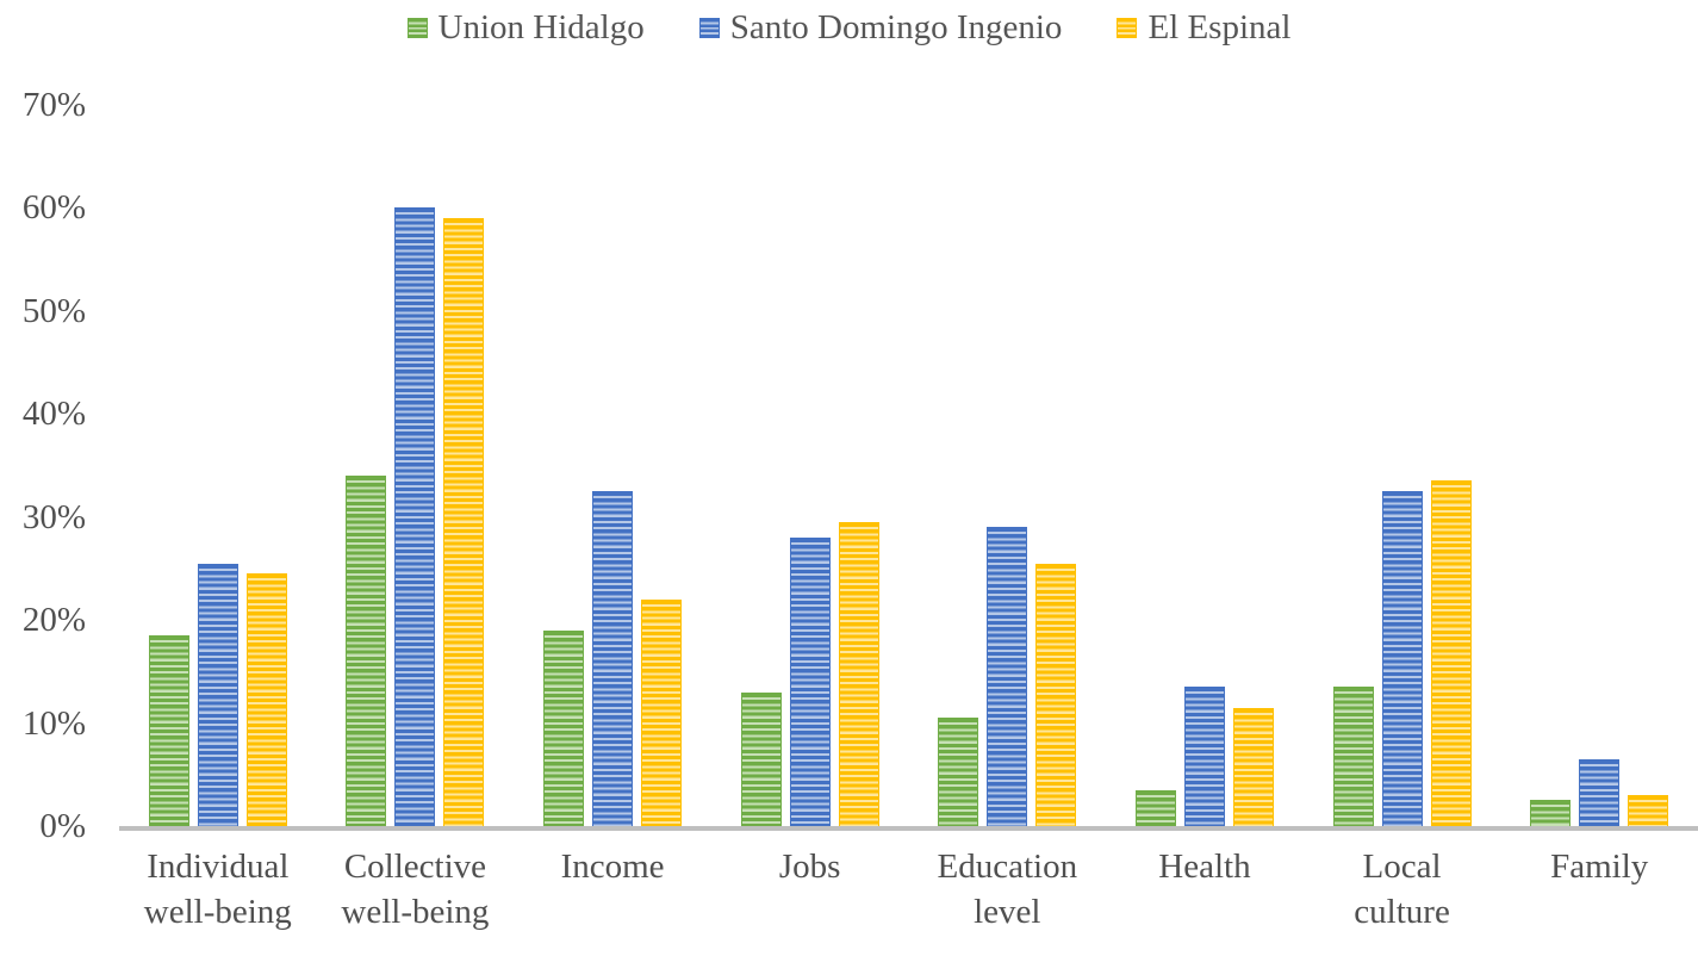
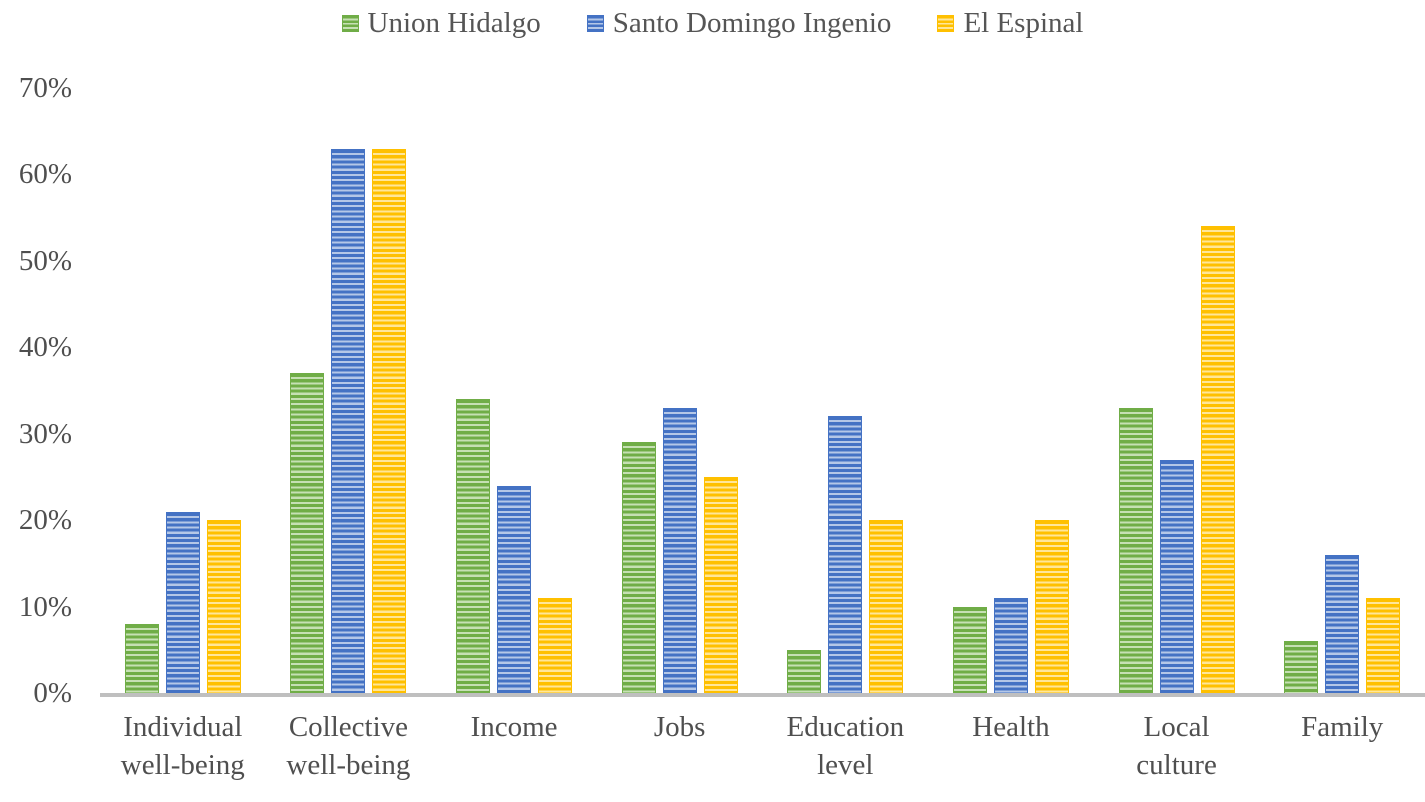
Union Hidalgo/Individual well-being: 18% -> 8%
Santo Domingo Ingenio/Individual well-being: 26% -> 21%
El Espinal/Individual well-being: 24% -> 20%
Union Hidalgo/Collective well-being: 34% -> 37%
Santo Domingo Ingenio/Collective well-being: 60% -> 63%
El Espinal/Collective well-being: 59% -> 63%
Union Hidalgo/Income: 19% -> 34%
Santo Domingo Ingenio/Income: 32% -> 24%
El Espinal/Income: 22% -> 11%
Union Hidalgo/Jobs: 13% -> 29%
Santo Domingo Ingenio/Jobs: 28% -> 33%
El Espinal/Jobs: 30% -> 25%
Union Hidalgo/Education level: 10% -> 5%
Santo Domingo Ingenio/Education level: 29% -> 32%
El Espinal/Education level: 26% -> 20%
Union Hidalgo/Health: 4% -> 10%
Santo Domingo Ingenio/Health: 14% -> 11%
El Espinal/Health: 12% -> 20%
Union Hidalgo/Local culture: 14% -> 33%
Santo Domingo Ingenio/Local culture: 32% -> 27%
El Espinal/Local culture: 34% -> 54%
Union Hidalgo/Family: 2% -> 6%
Santo Domingo Ingenio/Family: 6% -> 16%
El Espinal/Family: 3% -> 11%
